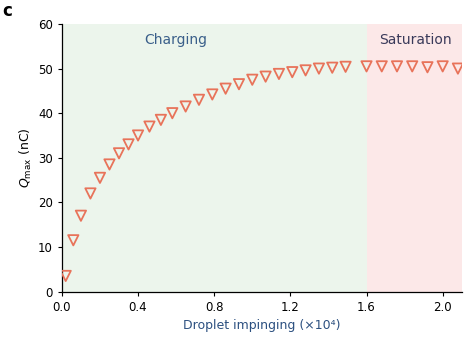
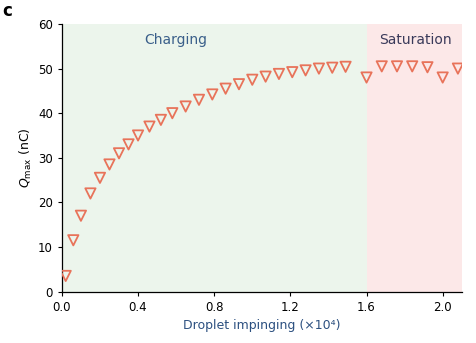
1.6: 50.5 -> 48.0
2.0: 50.5 -> 48.0
